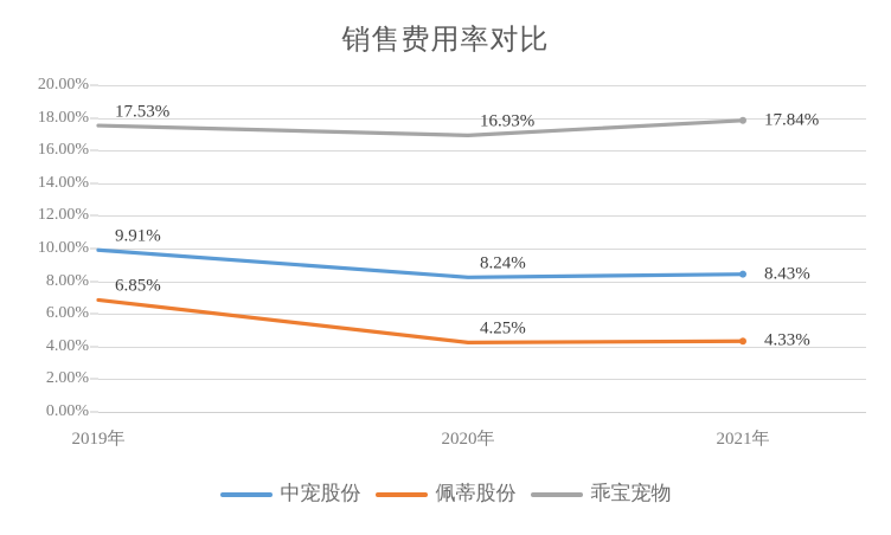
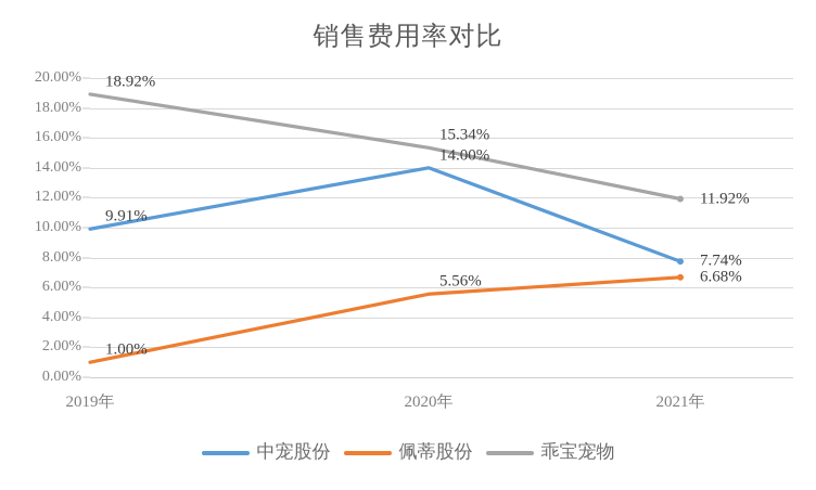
佩蒂股份/2019年: 6.85% -> 1.00%
乖宝宠物/2019年: 17.53% -> 18.92%
中宠股份/2020年: 8.24% -> 14.00%
佩蒂股份/2020年: 4.25% -> 5.56%
乖宝宠物/2020年: 16.93% -> 15.34%
中宠股份/2021年: 8.43% -> 7.74%
佩蒂股份/2021年: 4.33% -> 6.68%
乖宝宠物/2021年: 17.84% -> 11.92%
